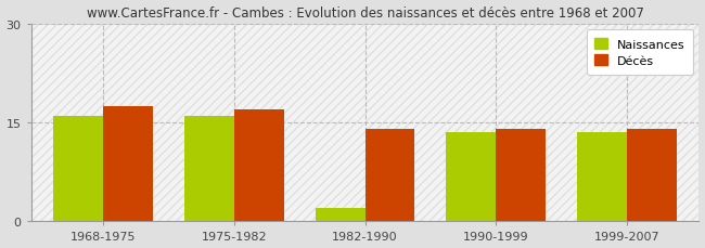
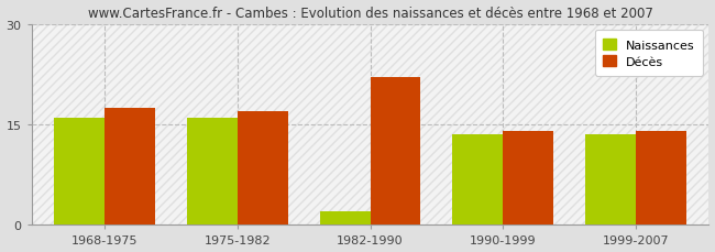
Décès/1982-1990: 14.0 -> 22.0
